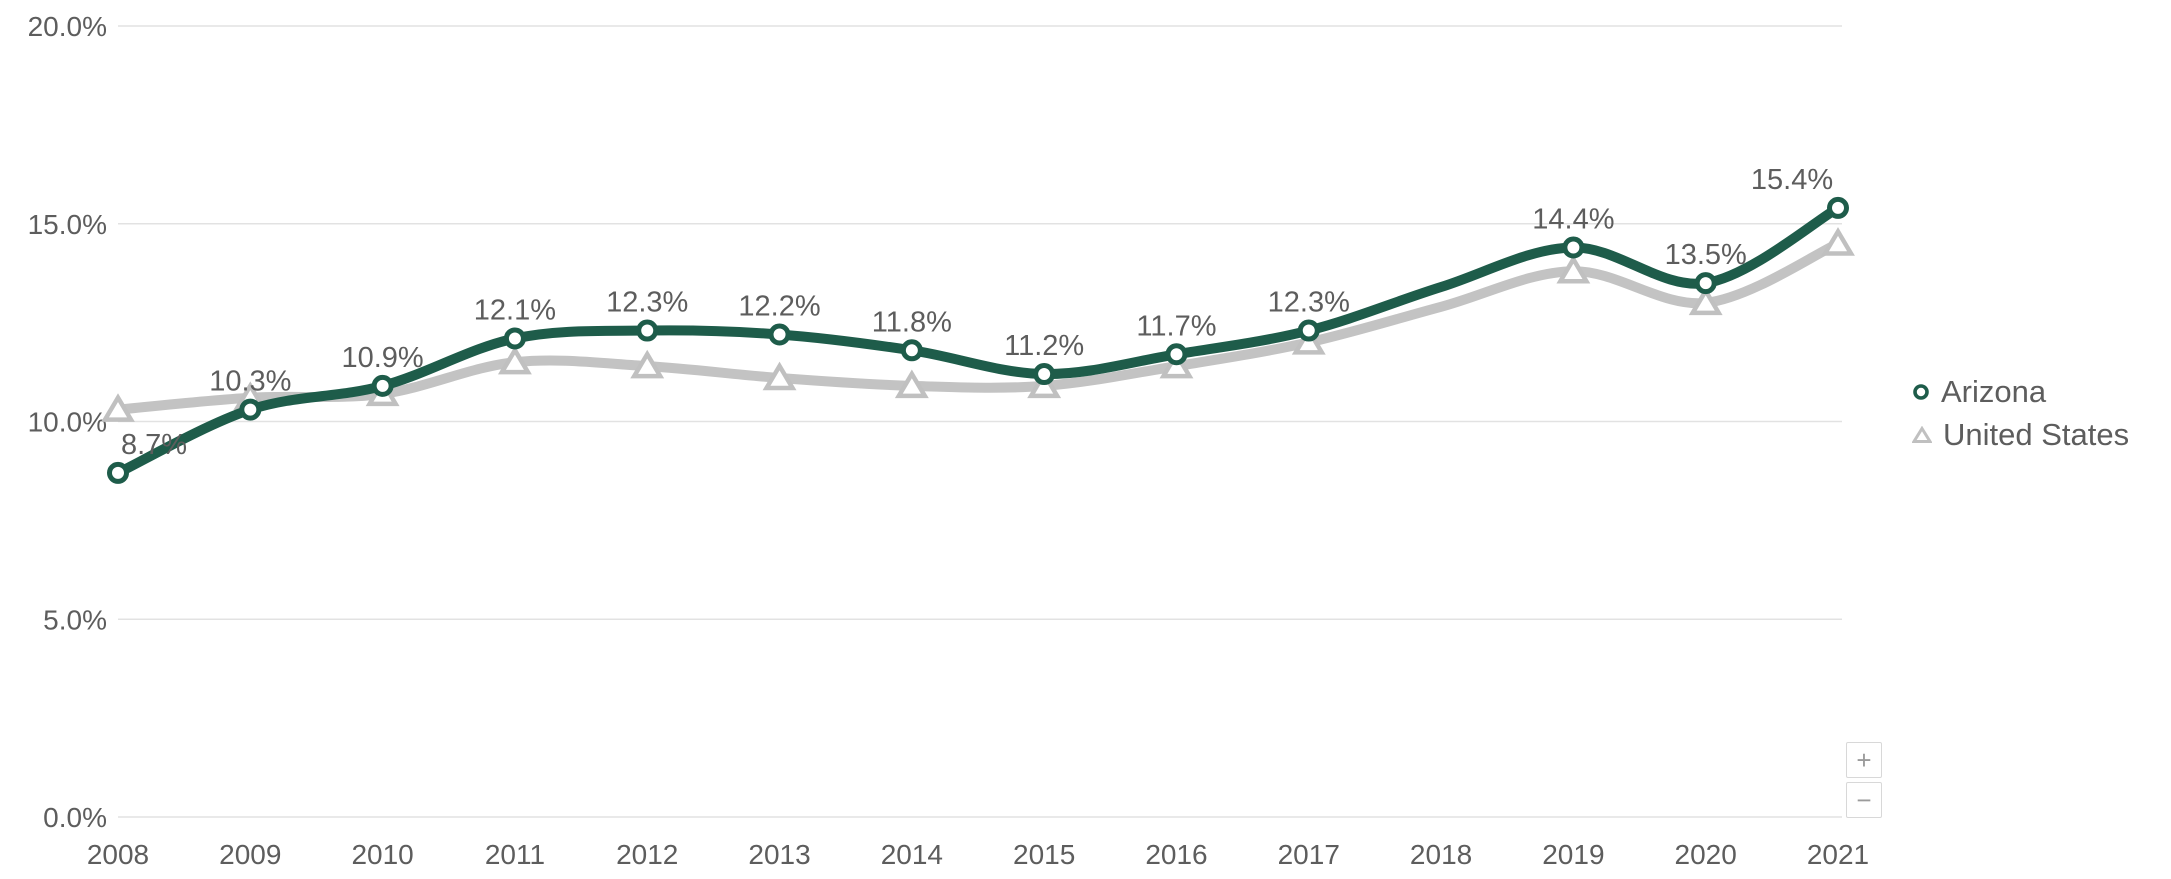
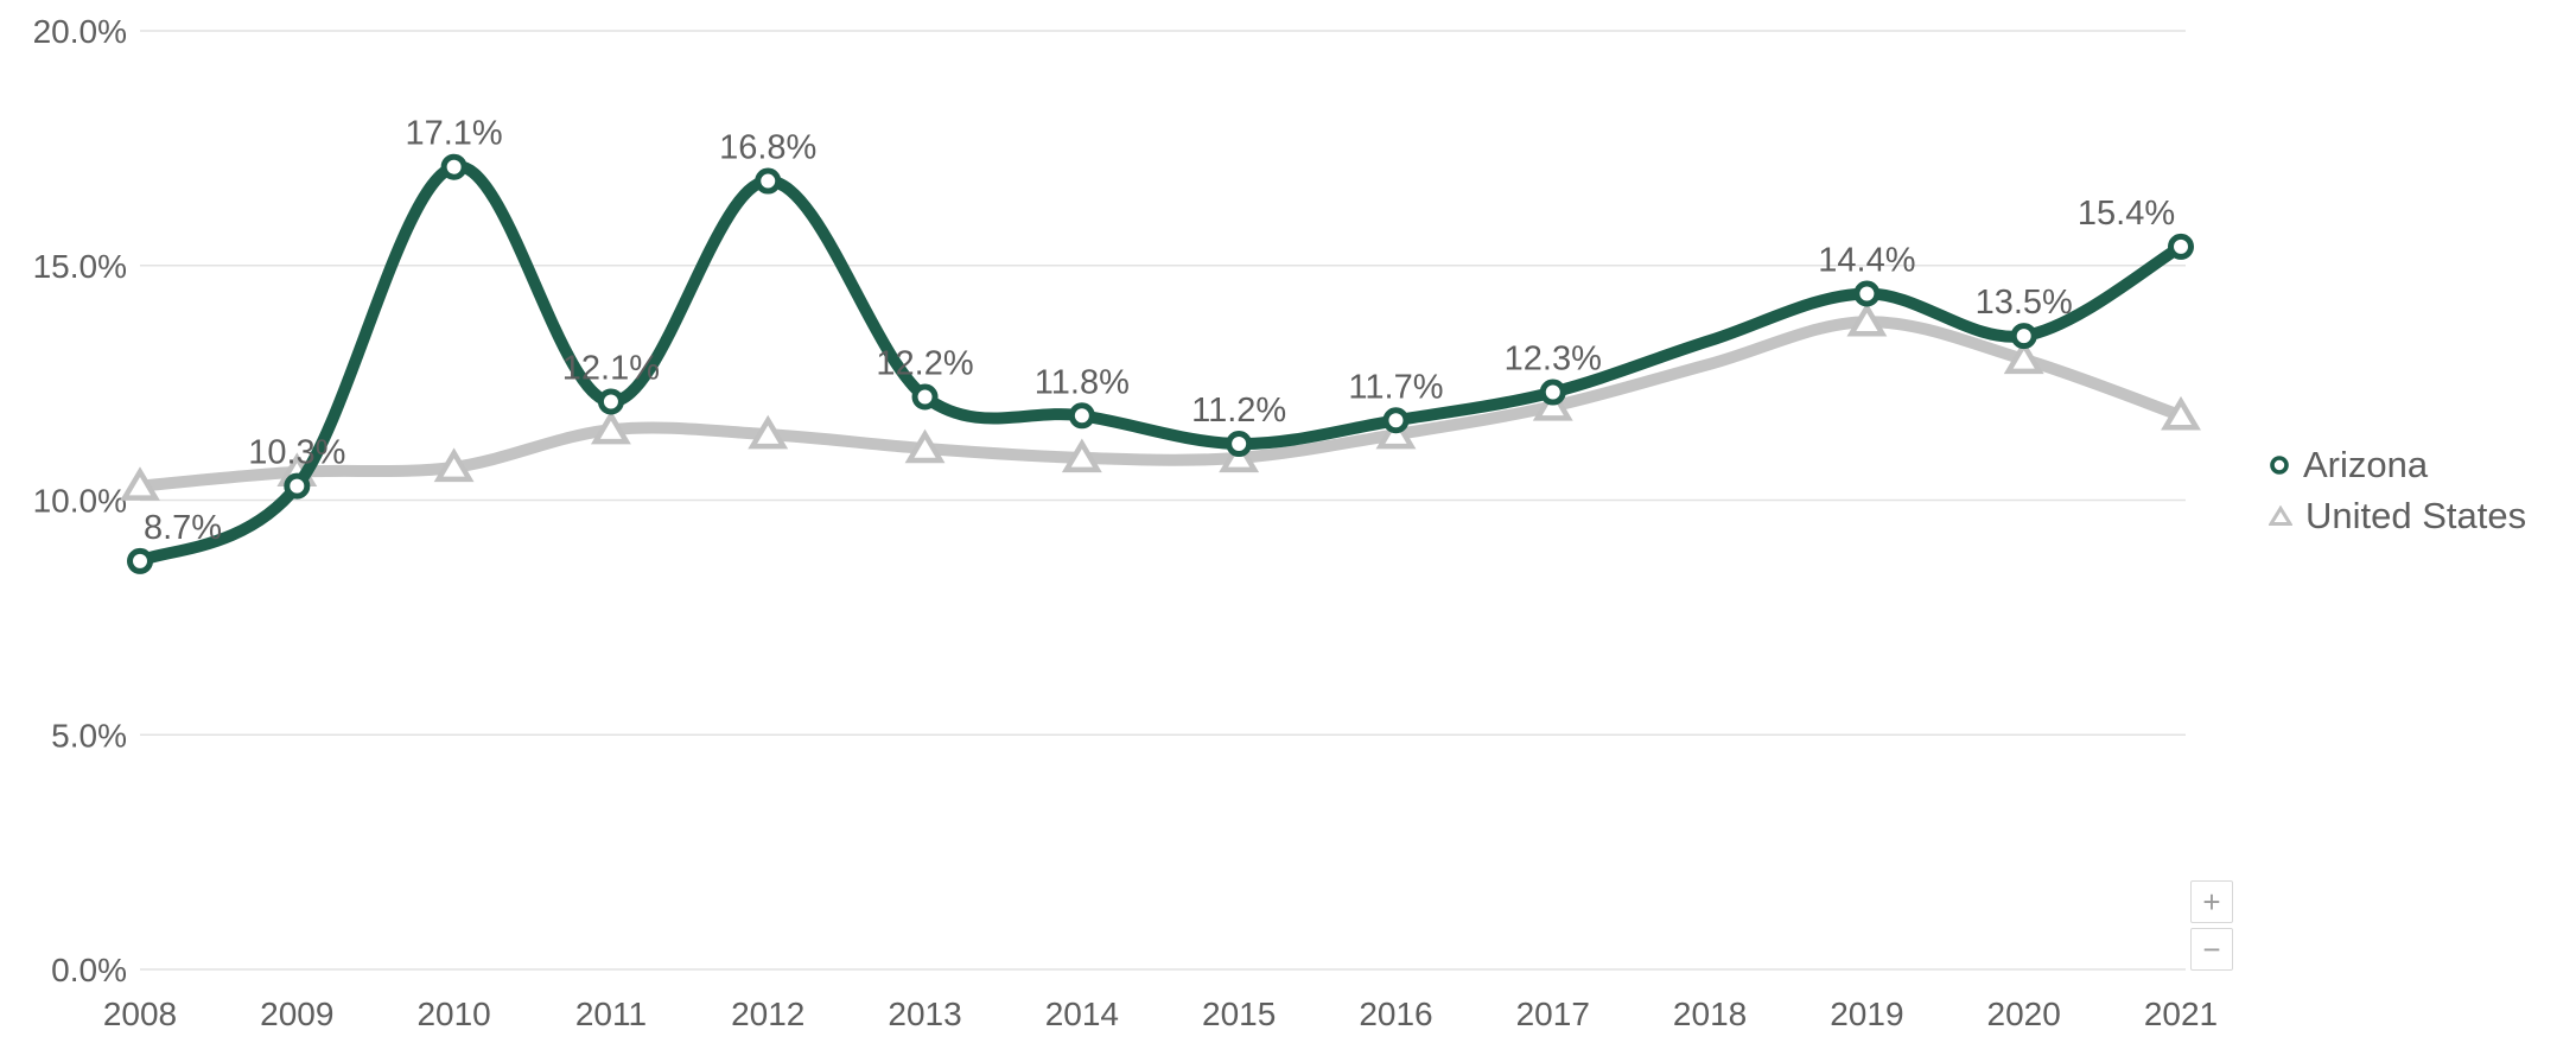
Arizona/2010: 10.9% -> 17.1%
Arizona/2012: 12.3% -> 16.8%
United States/2021: 14.5% -> 11.8%
